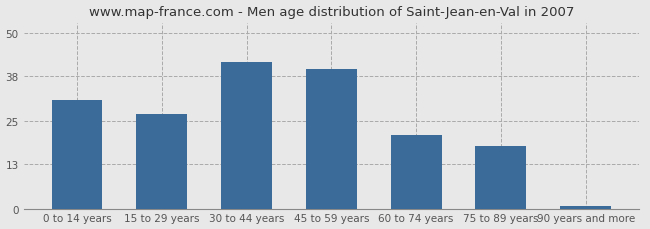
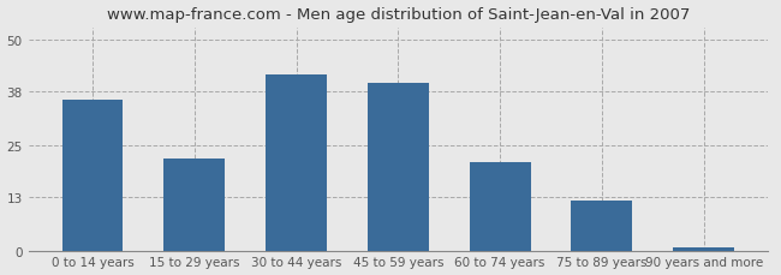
0 to 14 years: 31 -> 36
15 to 29 years: 27 -> 22
75 to 89 years: 18 -> 12
